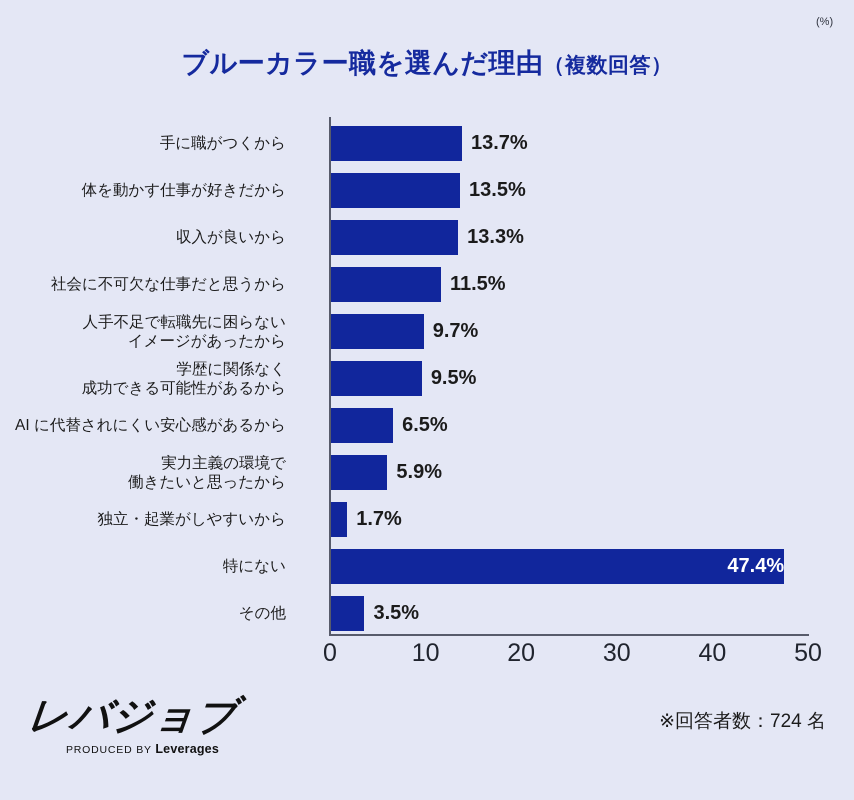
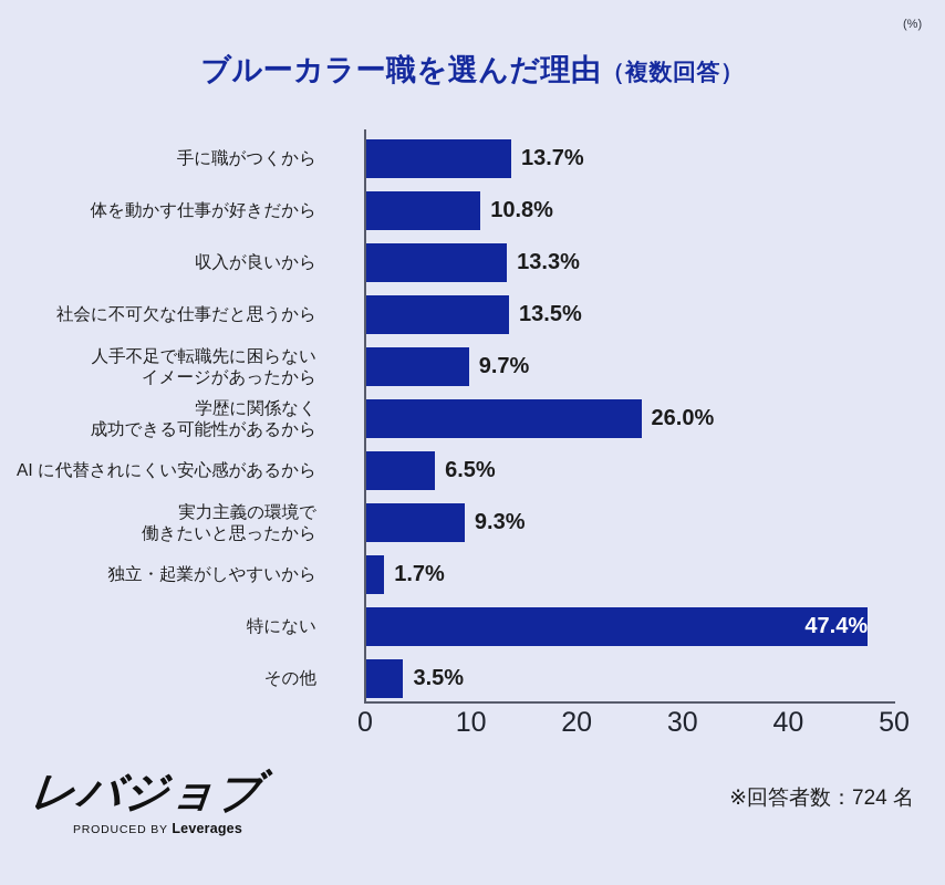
体を動かす仕事が好きだから: 13.5% -> 10.8%
社会に不可欠な仕事だと思うから: 11.5% -> 13.5%
学歴に関係なく成功できる可能性があるから: 9.5% -> 26.0%
実力主義の環境で働きたいと思ったから: 5.9% -> 9.3%
